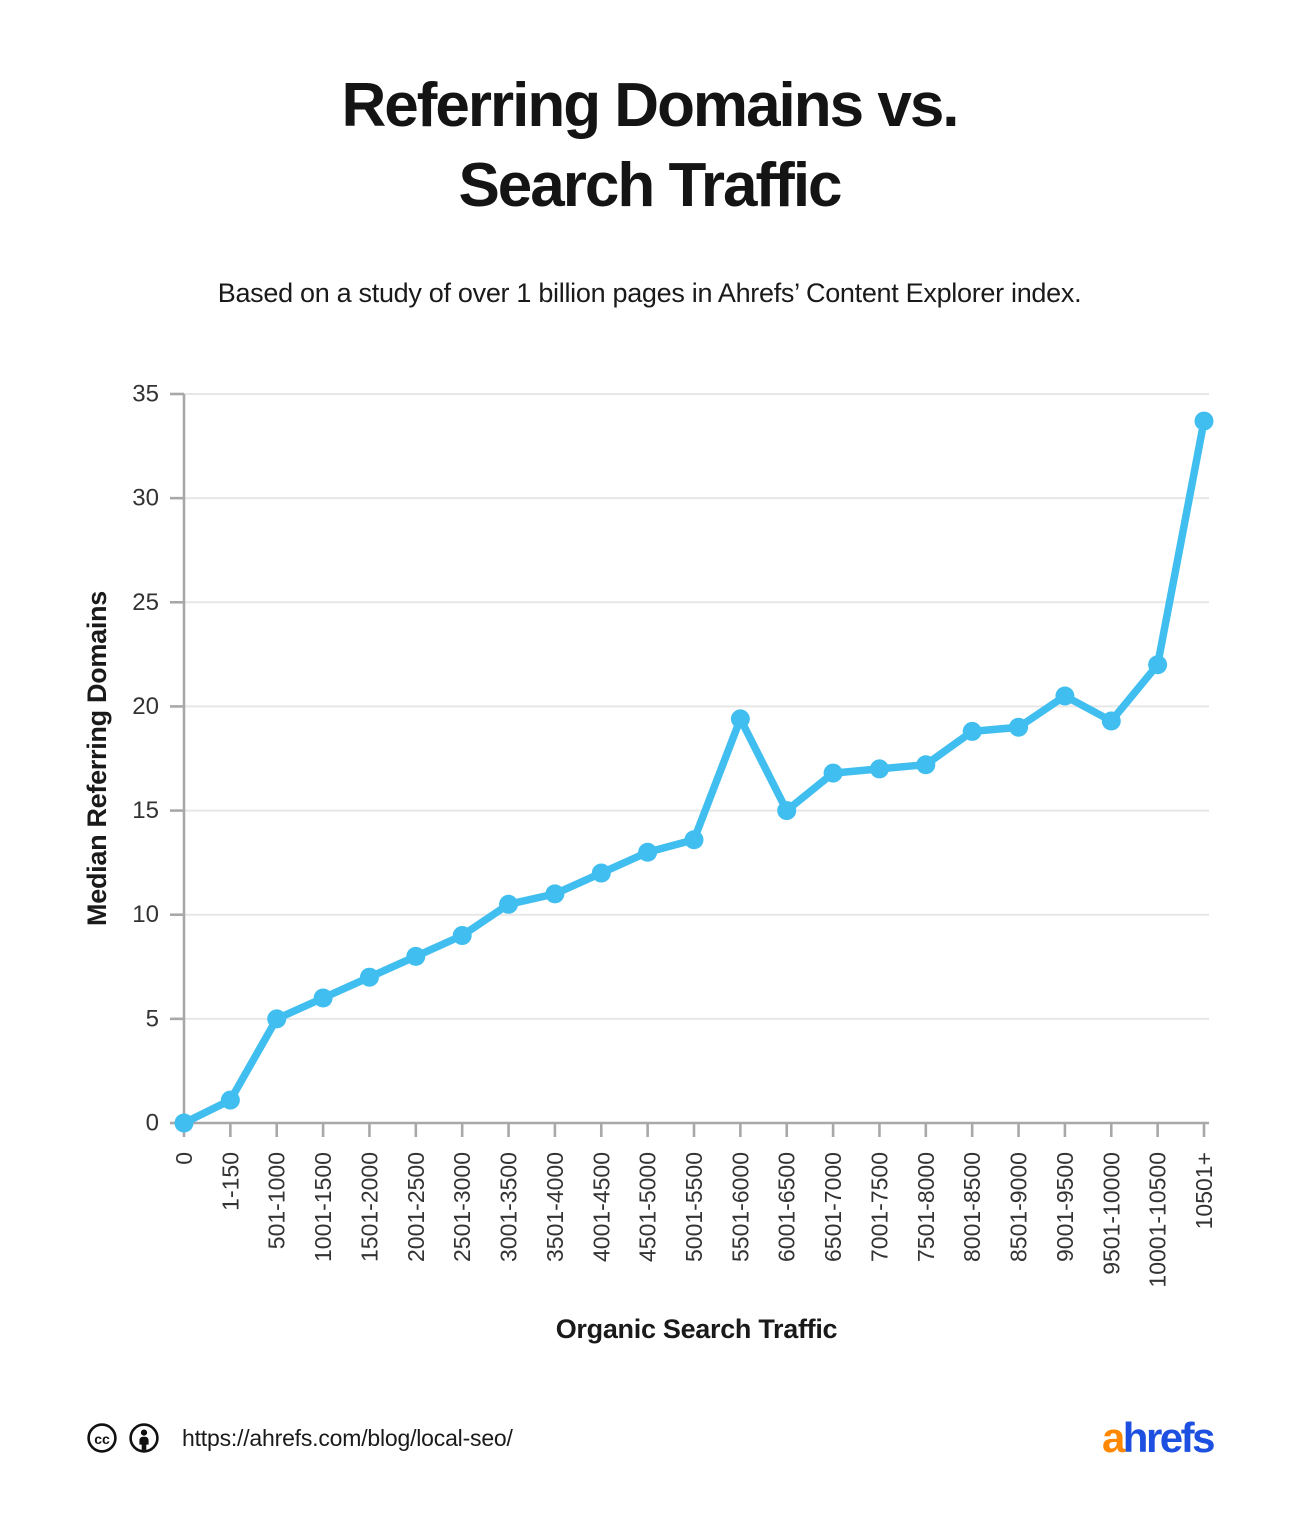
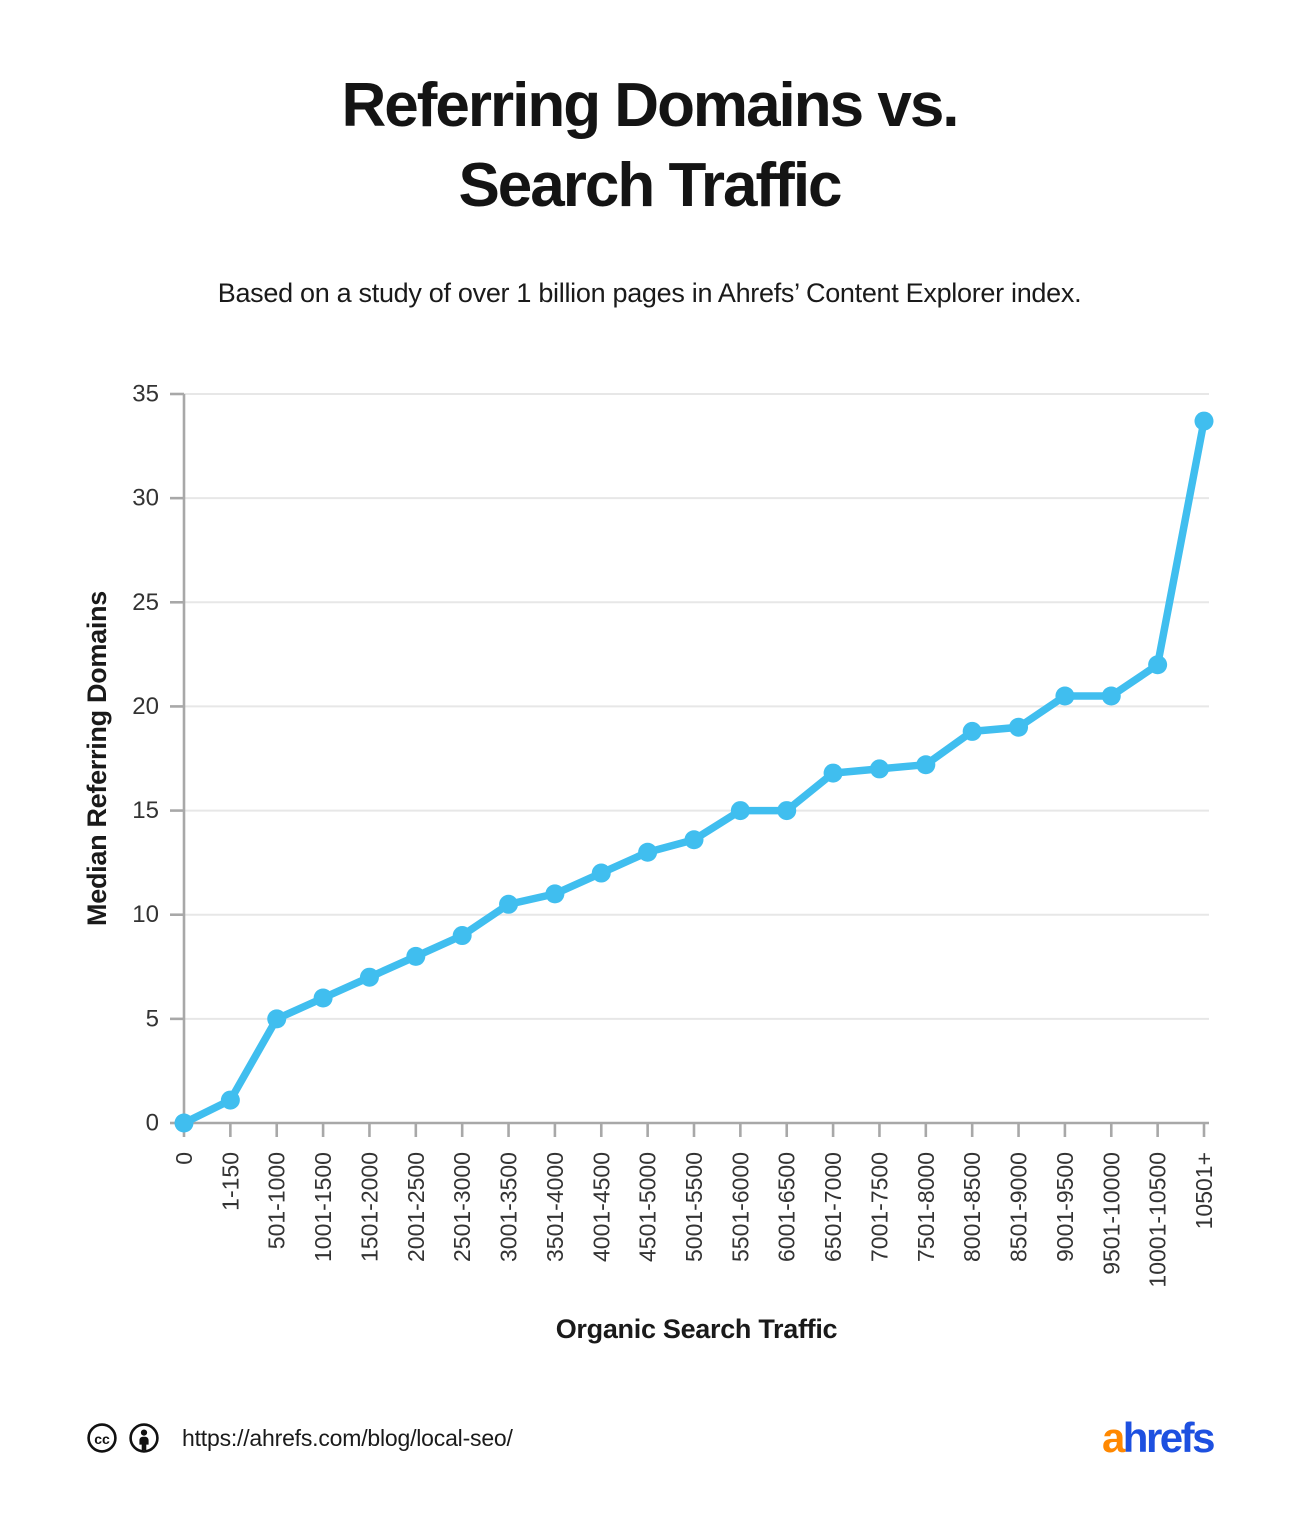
5501-6000: 19.4 -> 15.0
9501-10000: 19.3 -> 20.5
